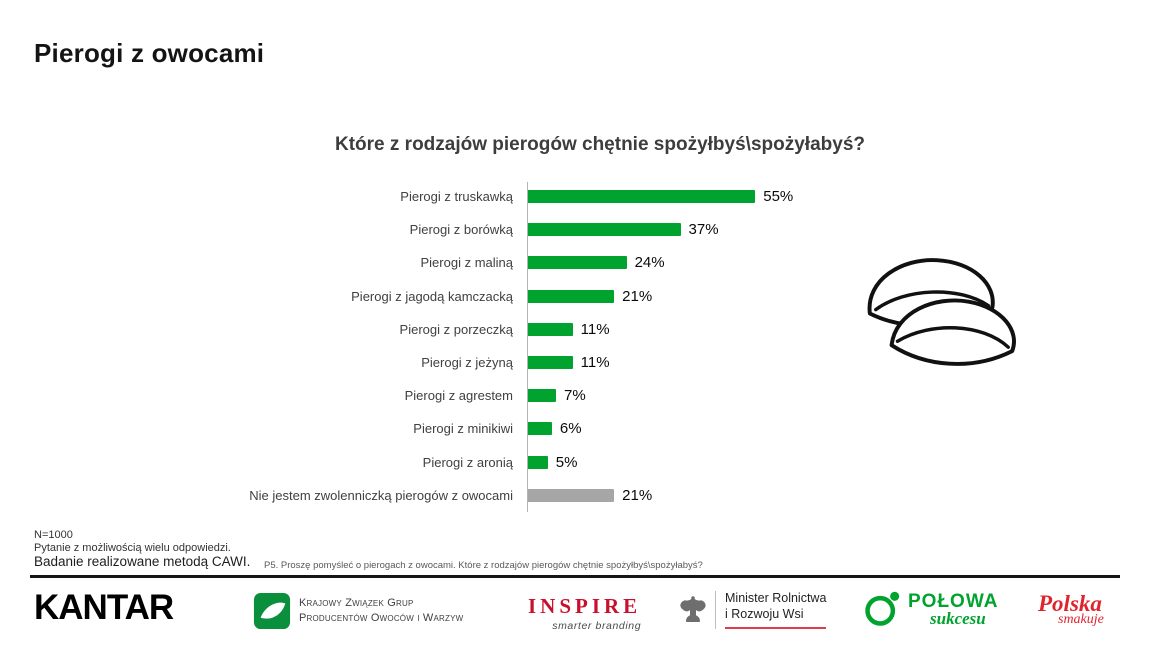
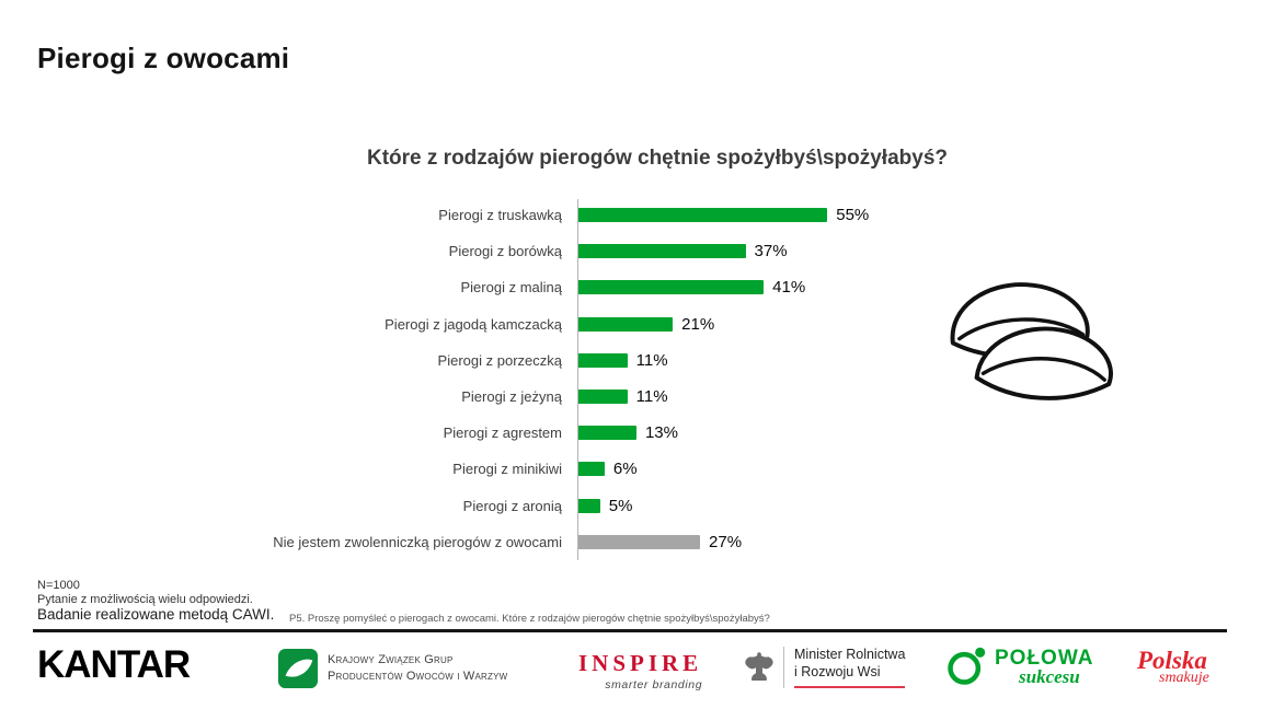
Pierogi z maliną: 24% -> 41%
Pierogi z agrestem: 7% -> 13%
Nie jestem zwolenniczką pierogów z owocami: 21% -> 27%
